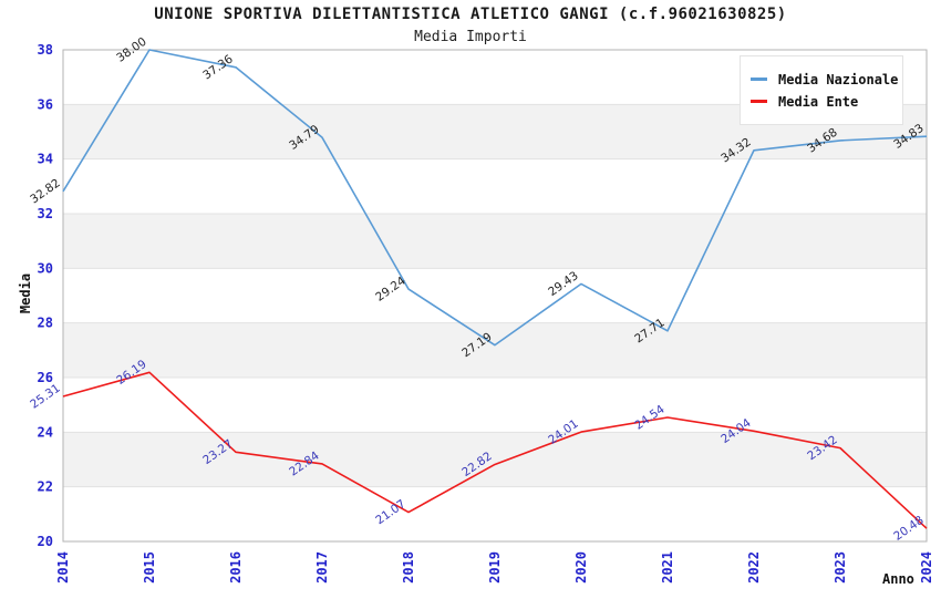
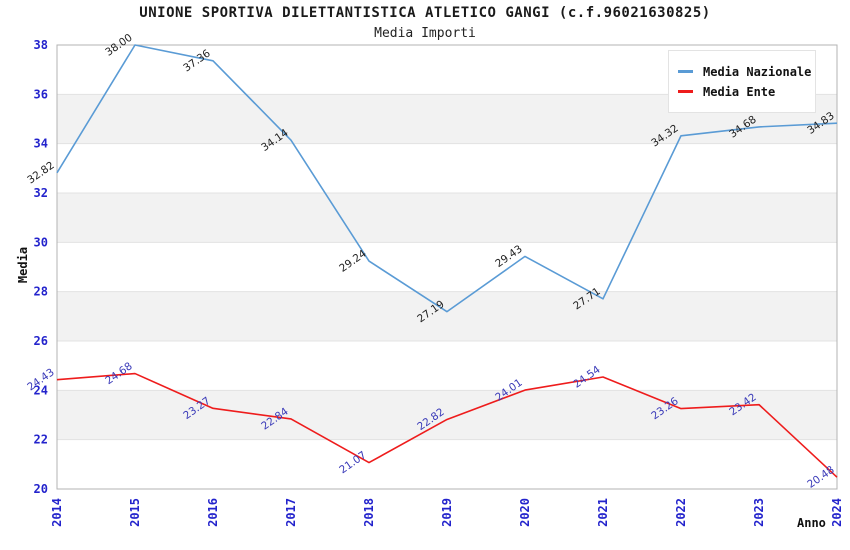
Media Ente/2014: 25.31 -> 24.43
Media Ente/2015: 26.19 -> 24.68
Media Nazionale/2017: 34.79 -> 34.14
Media Ente/2022: 24.04 -> 23.26
